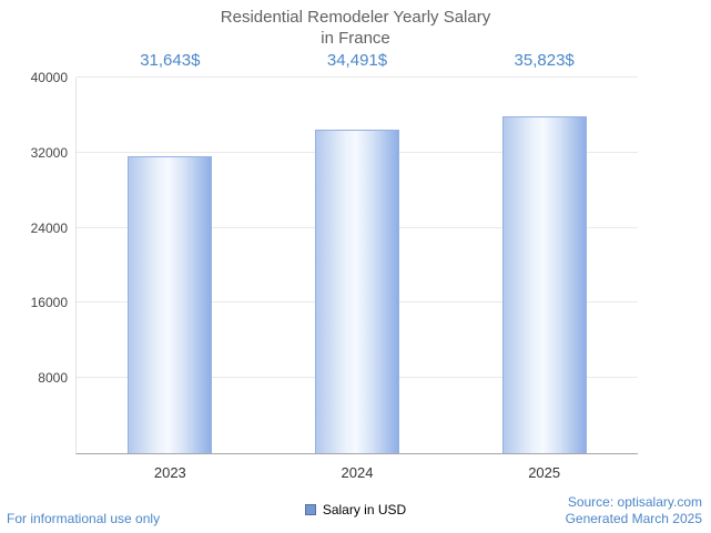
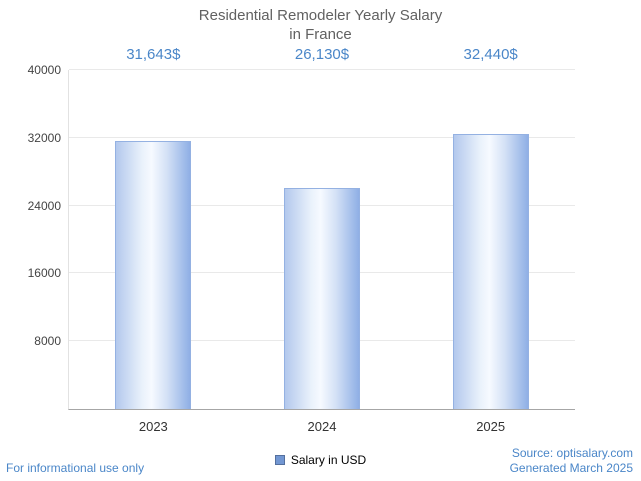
2024: 34,491 -> 26,130
2025: 35,823 -> 32,440
